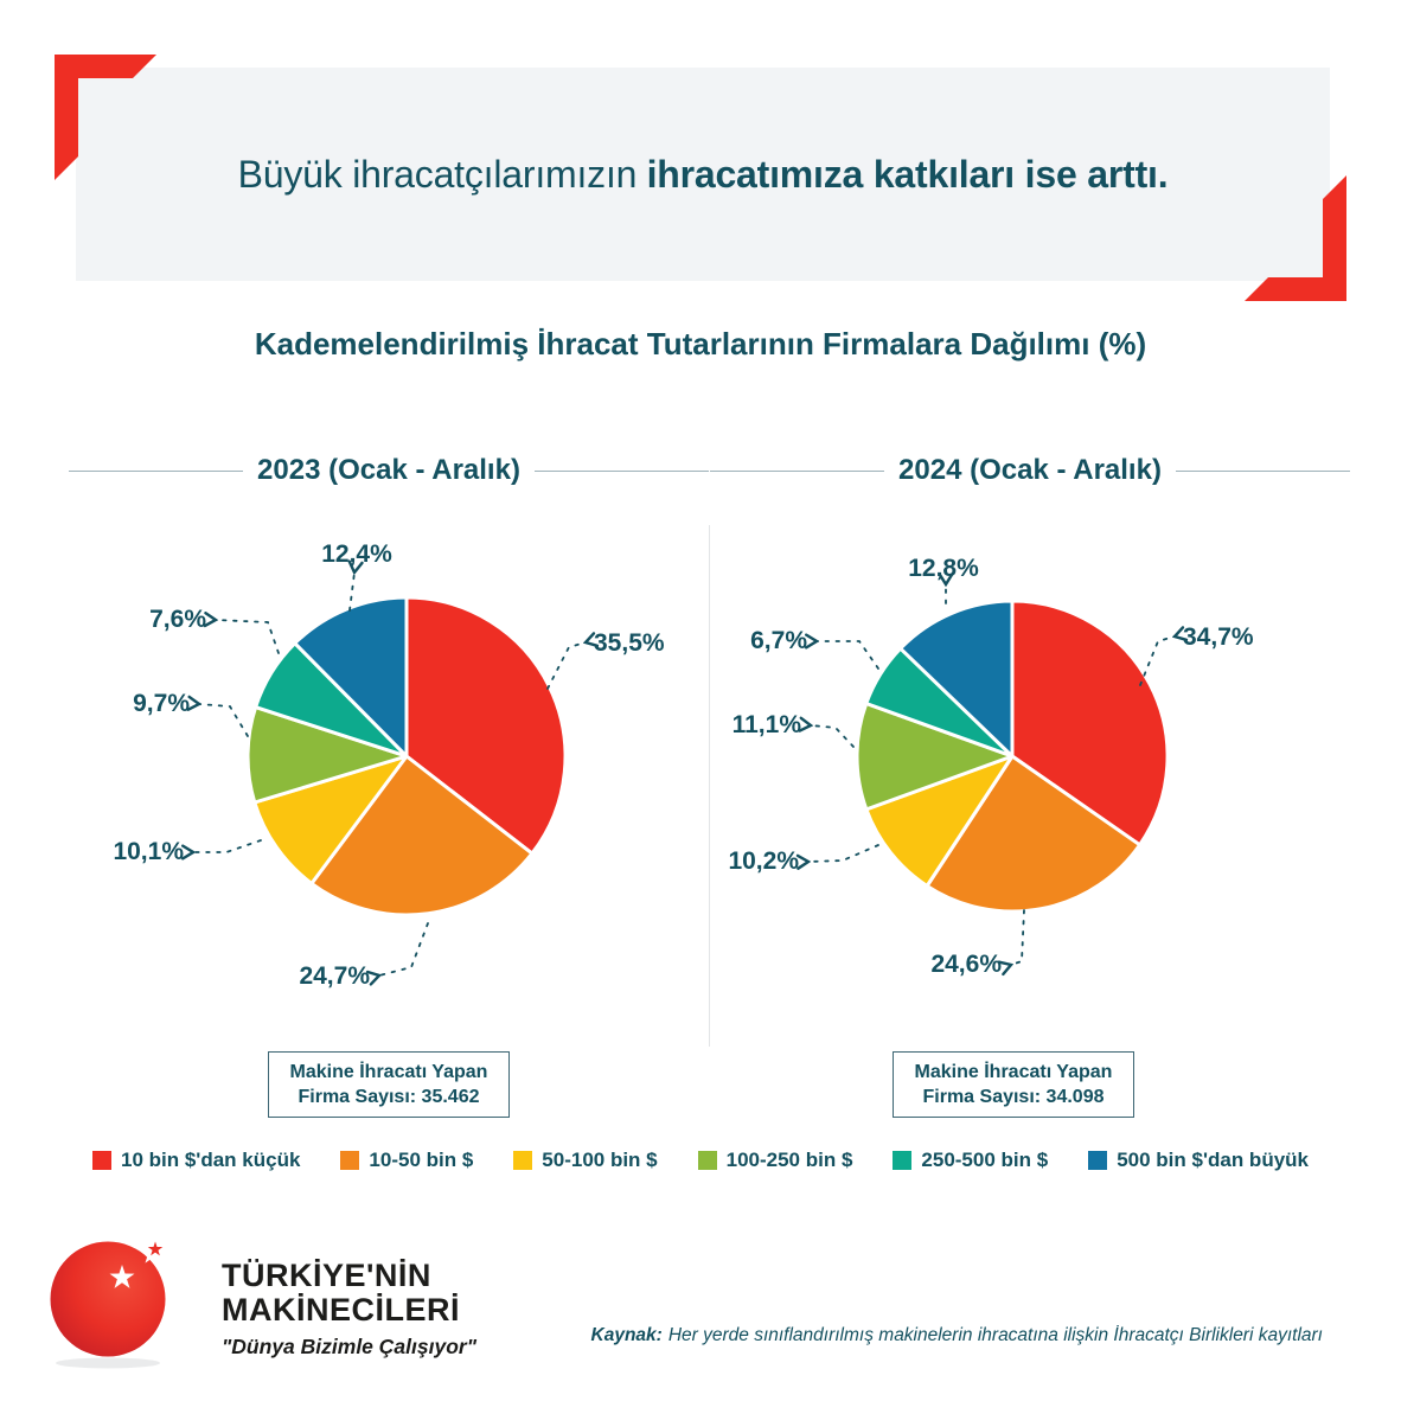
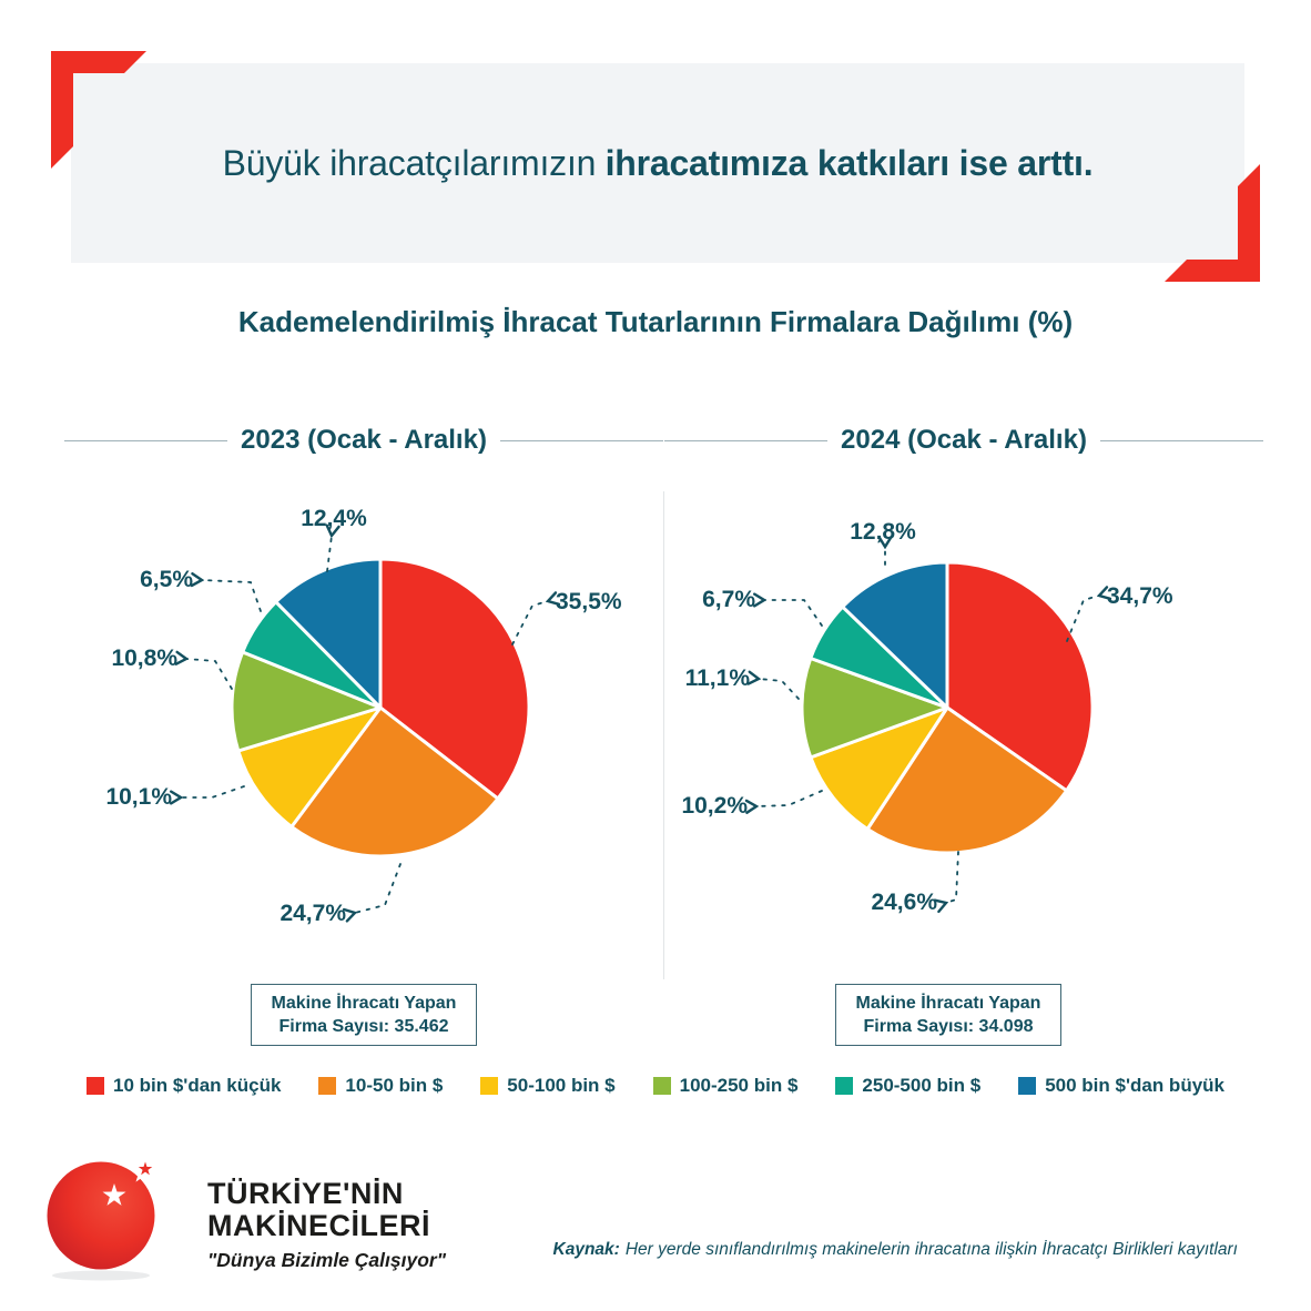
2023 (Ocak - Aralık)/100-250 bin $: 9,7% -> 10,8%
2023 (Ocak - Aralık)/250-500 bin $: 7,6% -> 6,5%
